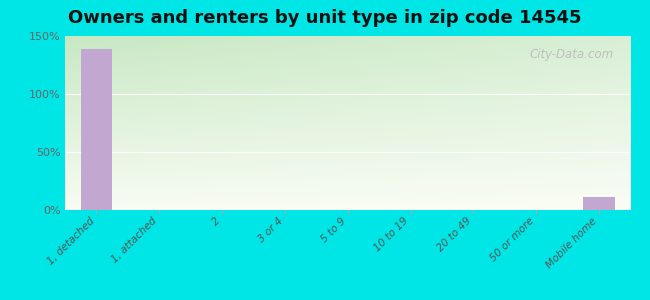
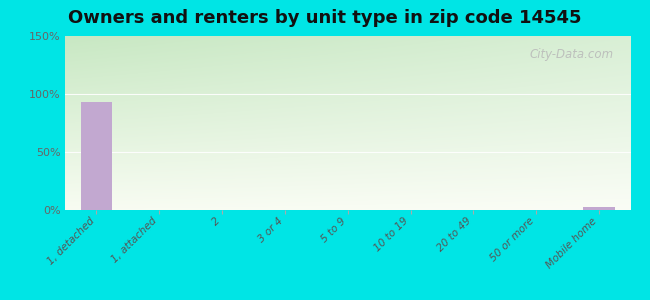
1, detached: 139% -> 93%
Mobile home: 11% -> 3%
